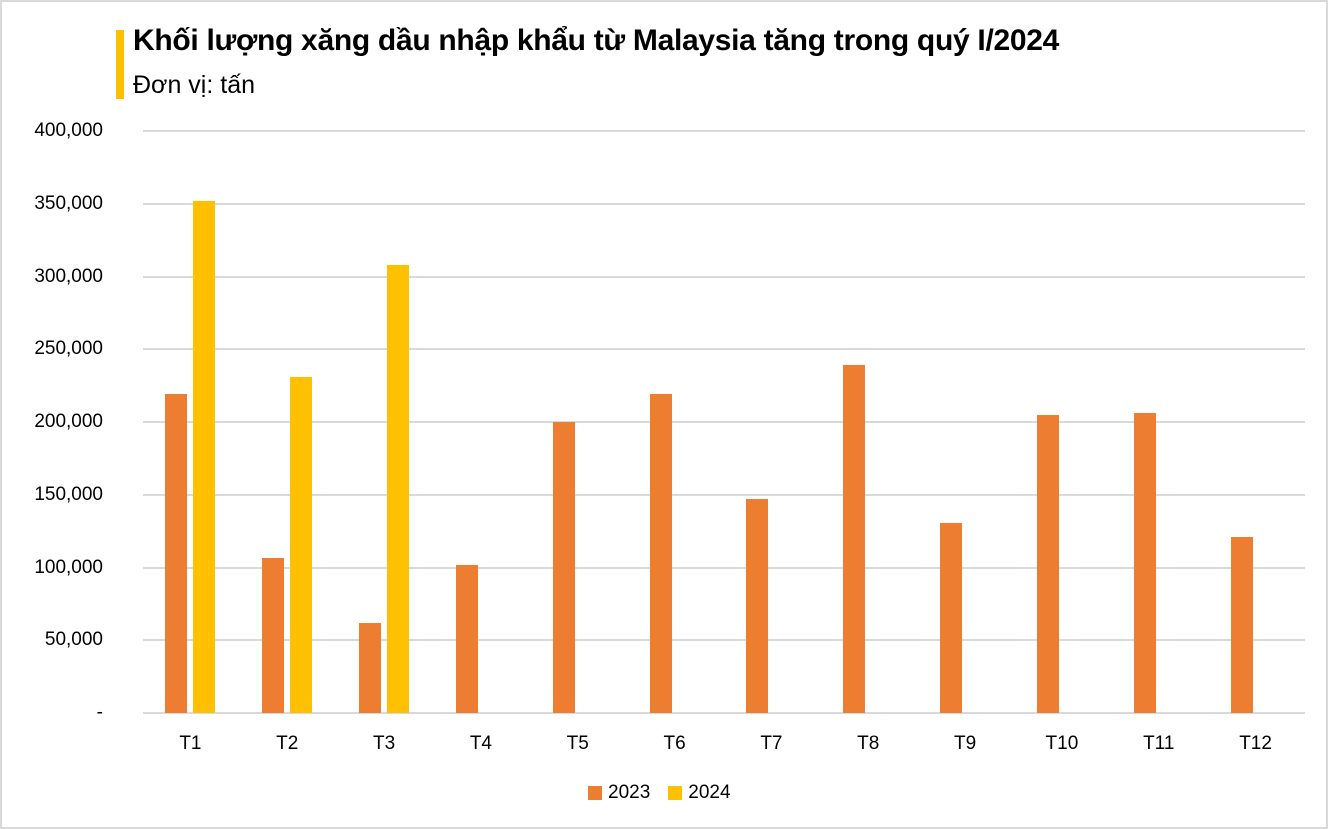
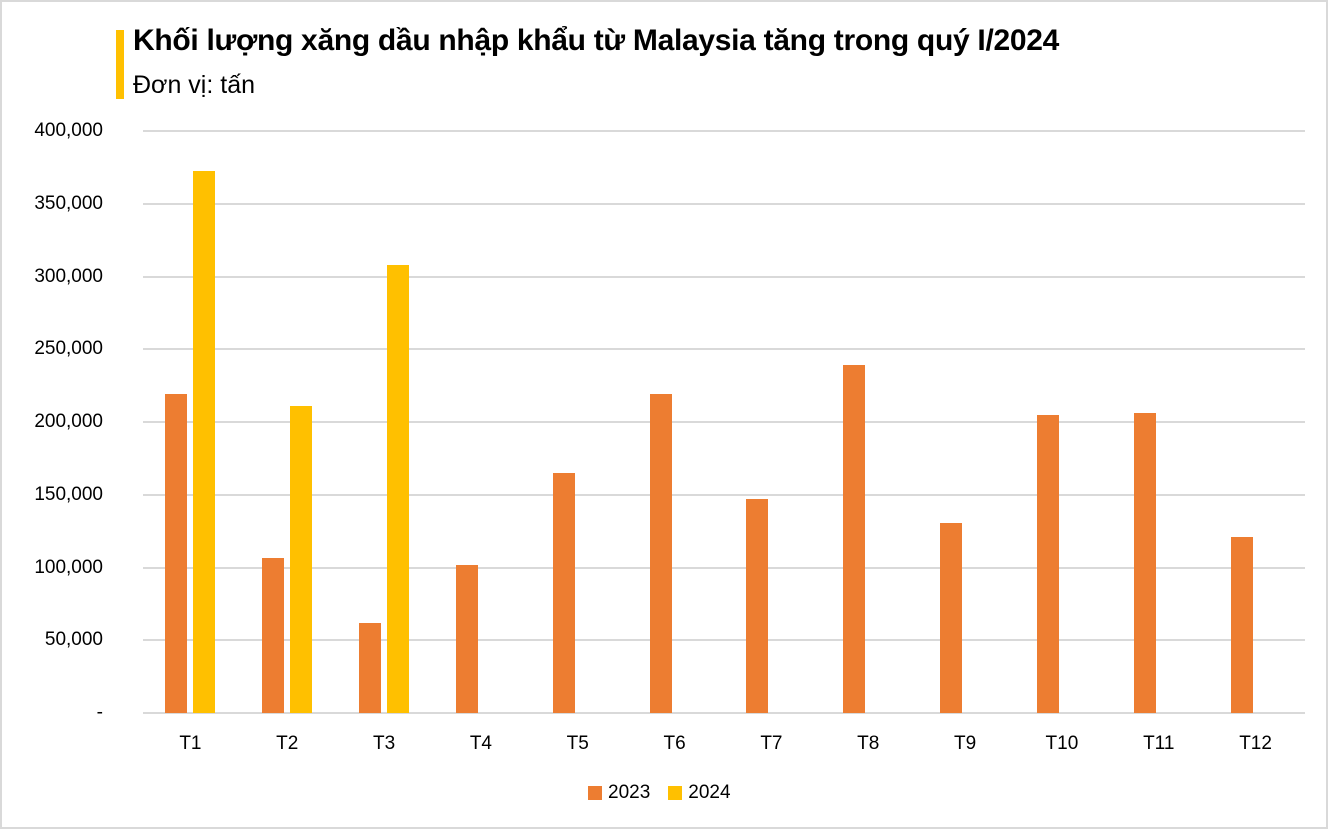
2024/T1: 352000 -> 372000
2024/T2: 231000 -> 211000
2023/T5: 200000 -> 165000
